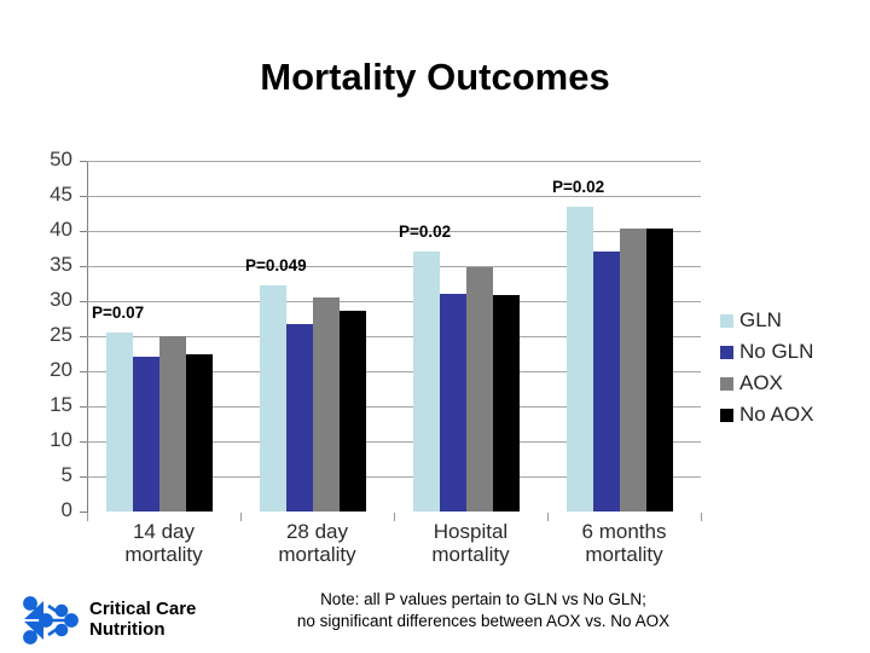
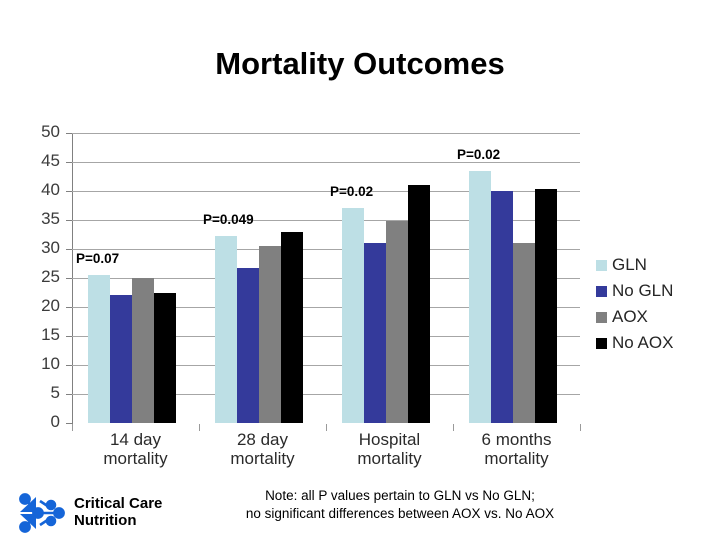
No AOX/28 day mortality: 29 -> 33
No AOX/Hospital mortality: 31 -> 41
No GLN/6 months mortality: 37 -> 40
AOX/6 months mortality: 40 -> 31
